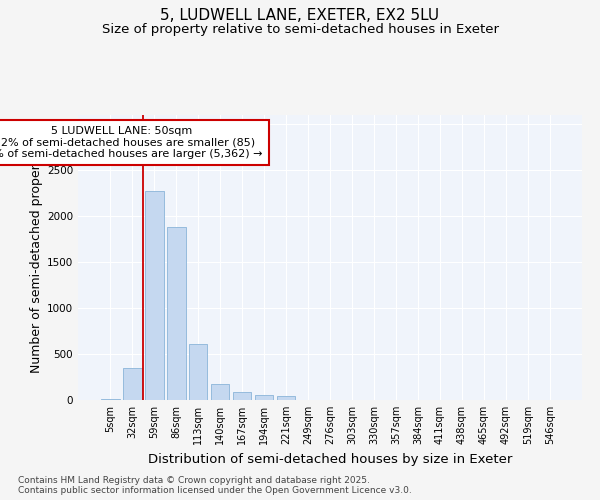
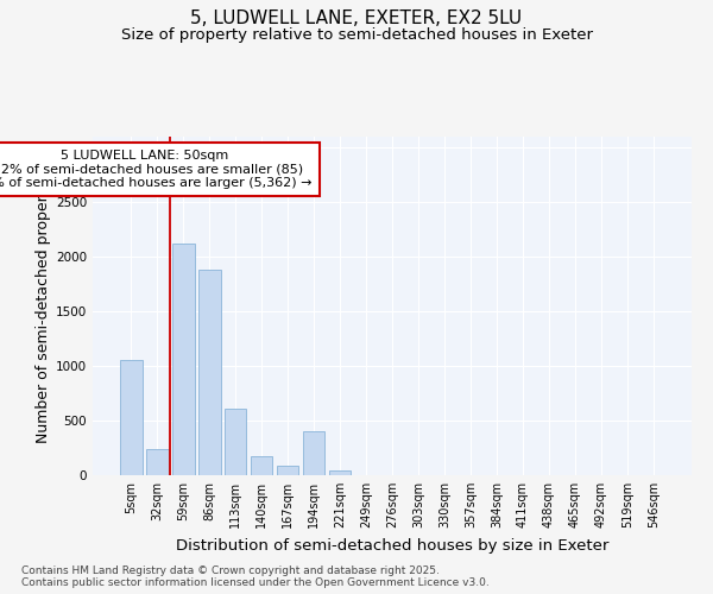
5sqm: 10 -> 1060
32sqm: 350 -> 240
59sqm: 2270 -> 2120
194sqm: 60 -> 400
